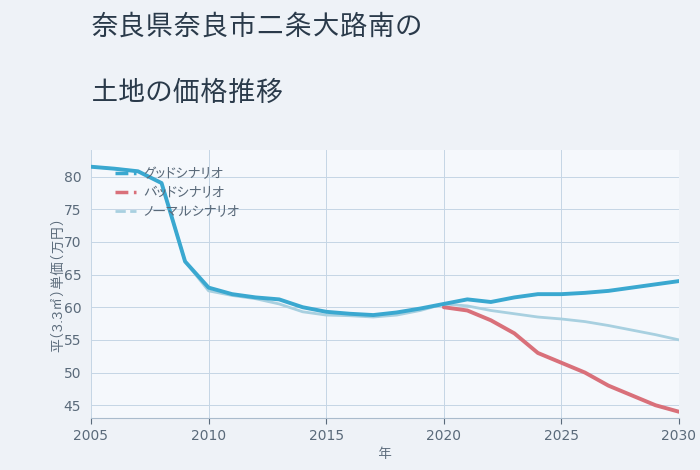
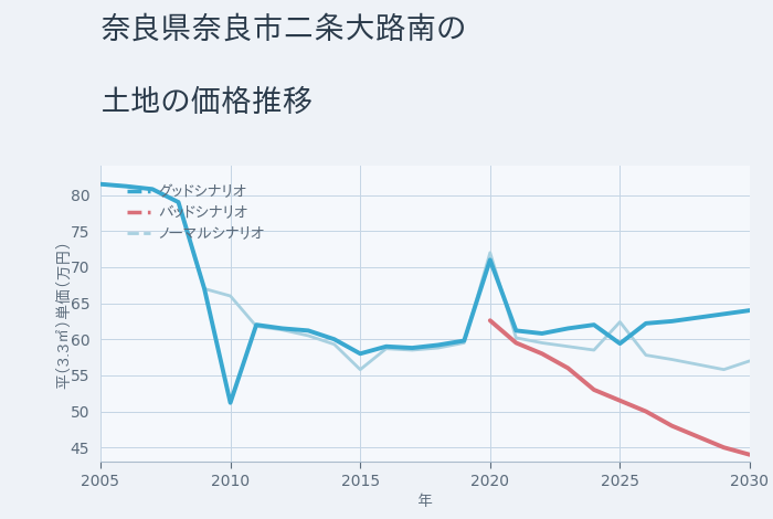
グッドシナリオ/2010: 63.0 -> 51.2
ノーマルシナリオ/2010: 62.5 -> 66.0
グッドシナリオ/2015: 59.3 -> 58.0
ノーマルシナリオ/2015: 58.8 -> 55.8
グッドシナリオ/2020: 60.5 -> 71.0
バッドシナリオ/2020: 60.0 -> 62.6
ノーマルシナリオ/2020: 60.5 -> 72.0
グッドシナリオ/2025: 62.0 -> 59.4
ノーマルシナリオ/2025: 58.2 -> 62.4
ノーマルシナリオ/2030: 55.0 -> 57.0
